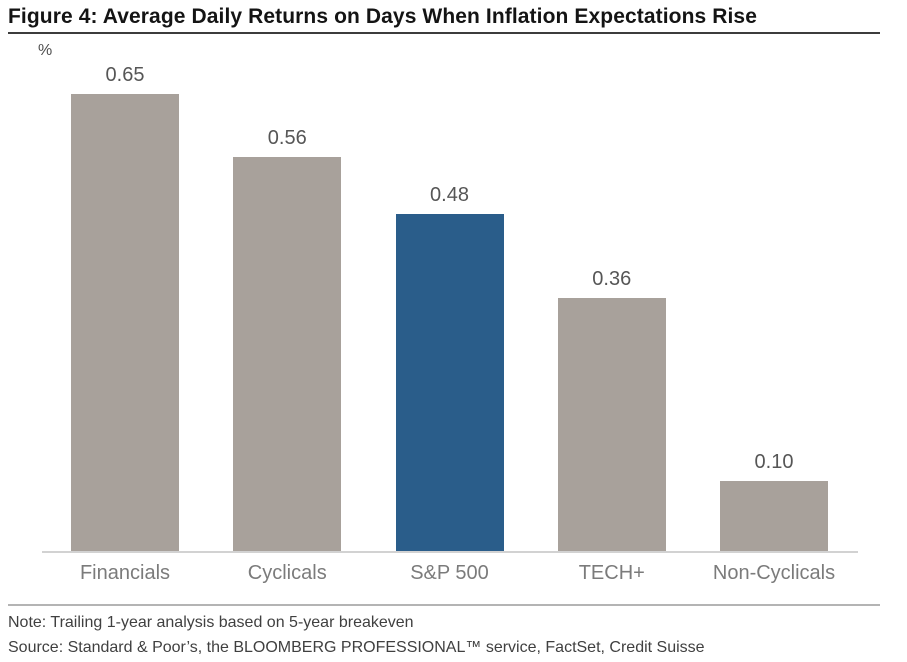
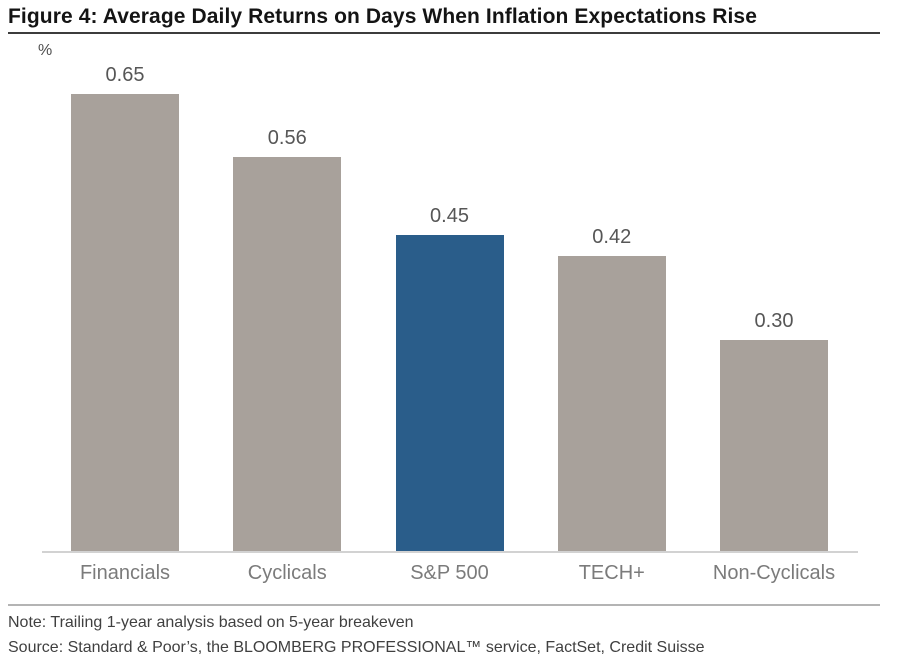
S&P 500: 0.48 -> 0.45
TECH+: 0.36 -> 0.42
Non-Cyclicals: 0.10 -> 0.30
